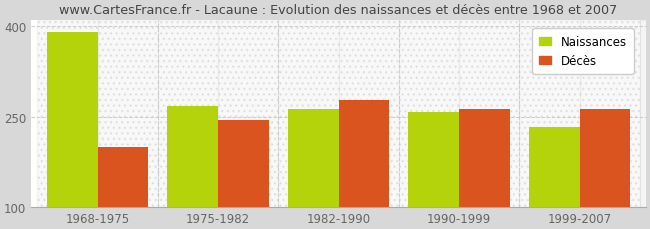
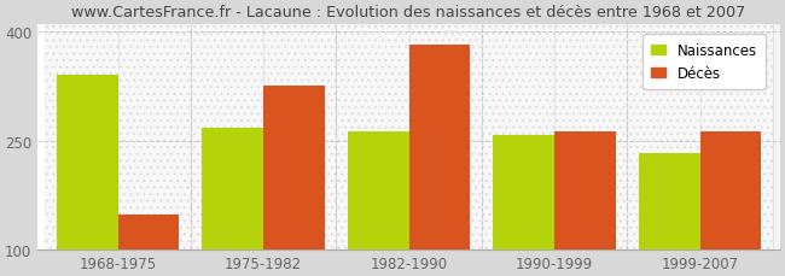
Naissances/1968-1975: 390 -> 340
Décès/1968-1975: 200 -> 148
Décès/1975-1982: 245 -> 326
Décès/1982-1990: 278 -> 382
